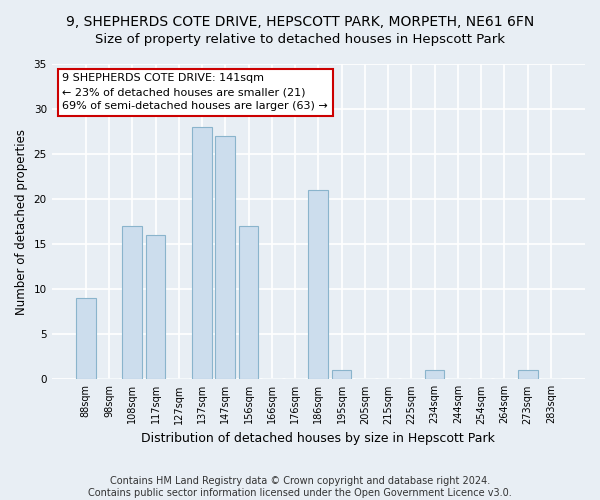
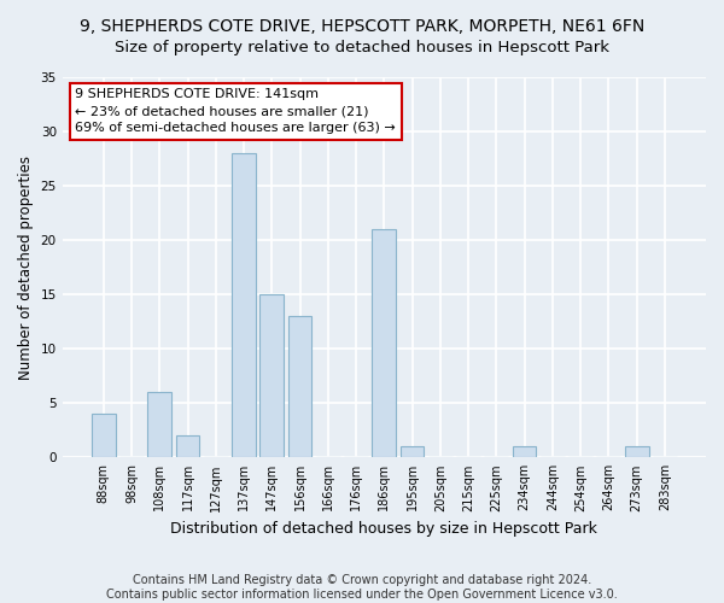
88sqm: 9 -> 4
108sqm: 17 -> 6
117sqm: 16 -> 2
147sqm: 27 -> 15
156sqm: 17 -> 13
